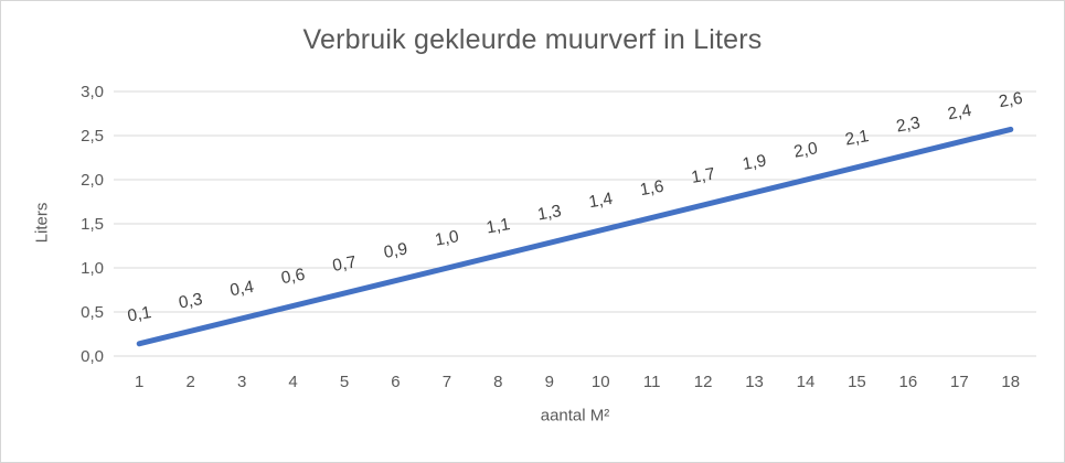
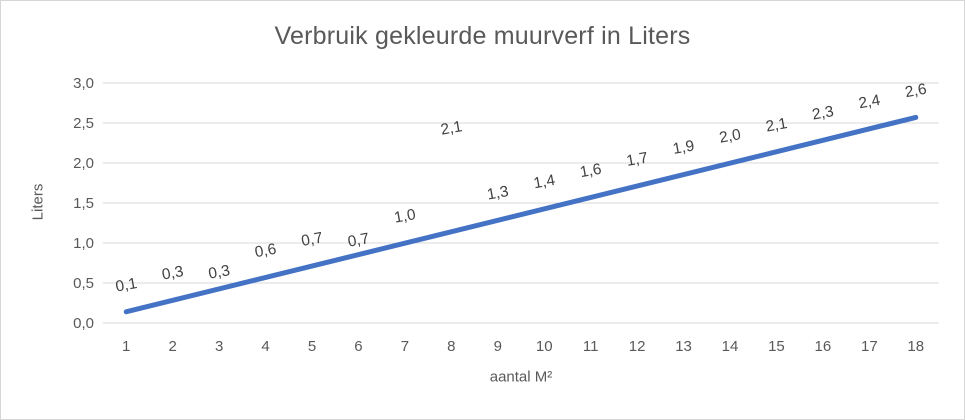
3: 0,4 -> 0,3
6: 0,9 -> 0,7
8: 1,1 -> 2,1
